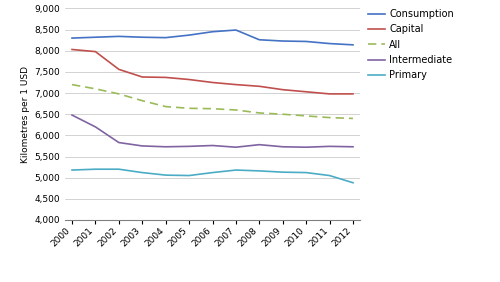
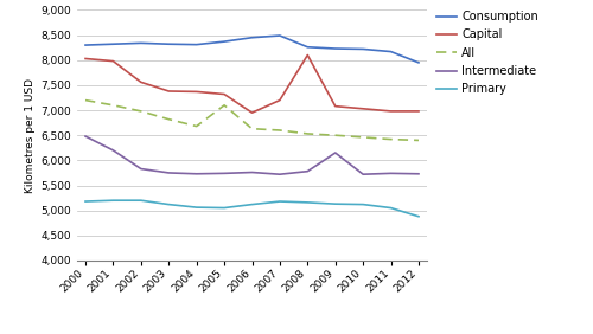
All/2005: 6,640 -> 7,100
Capital/2006: 7,250 -> 6,950
Capital/2008: 7,160 -> 8,100
Intermediate/2009: 5,730 -> 6,150
Consumption/2012: 8,140 -> 7,950
